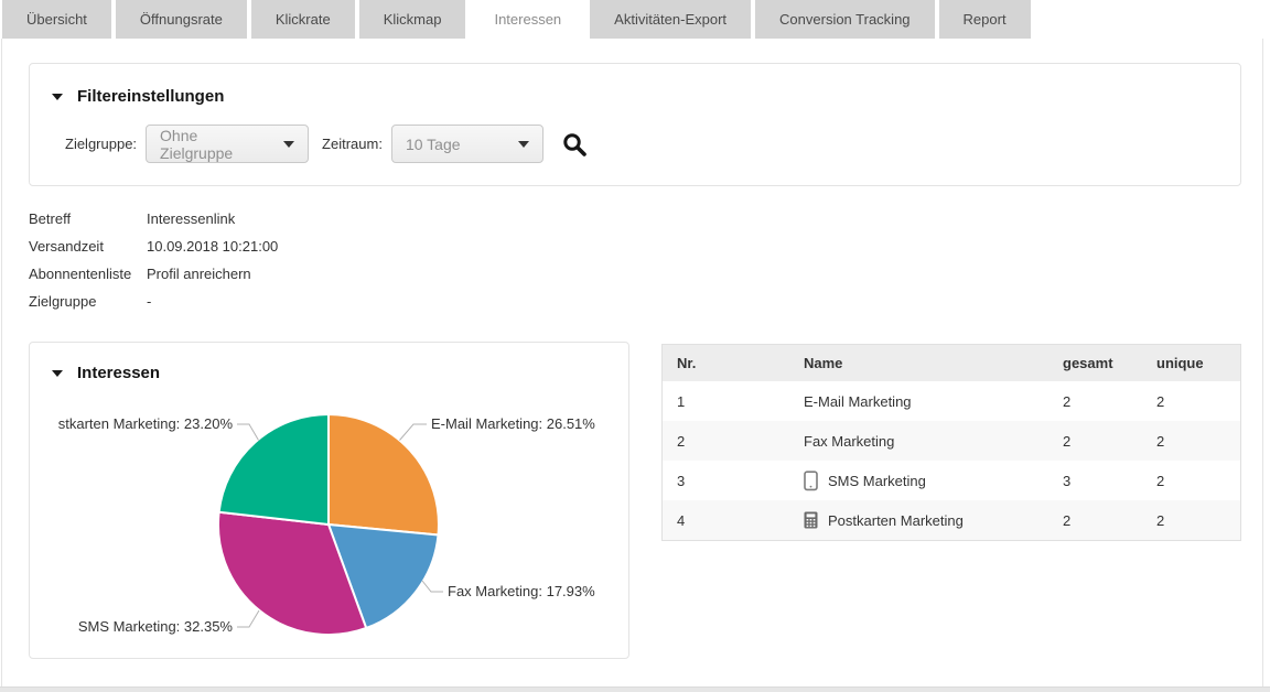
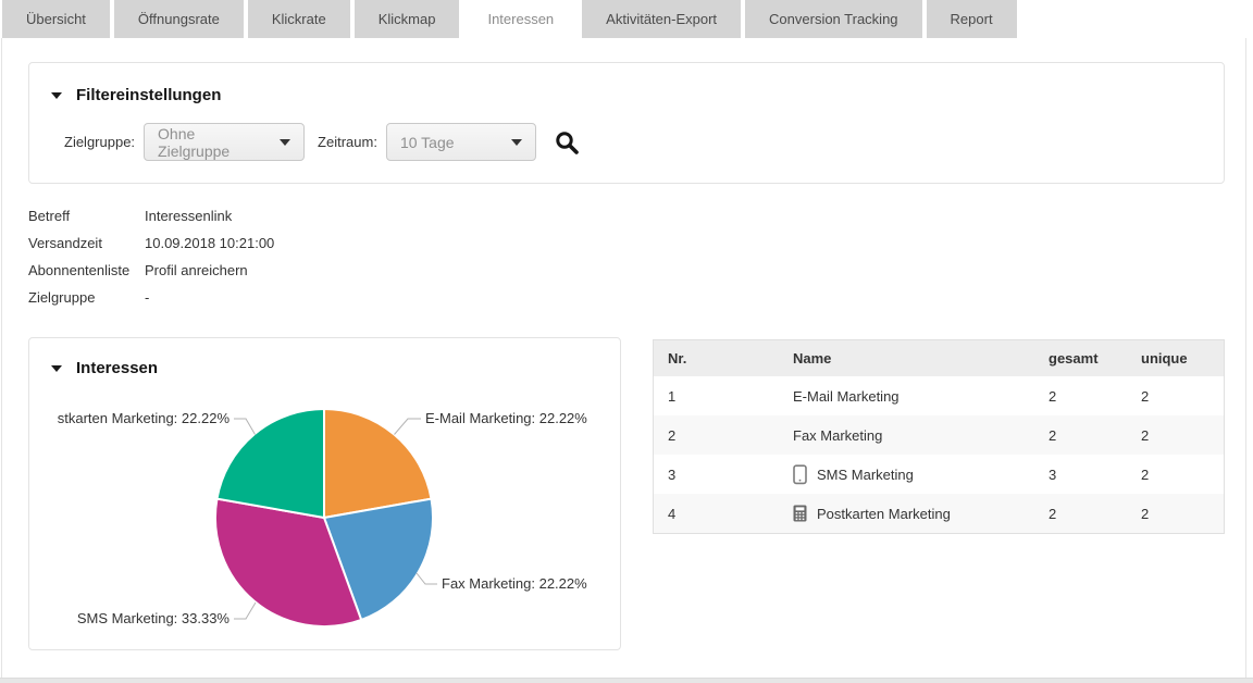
E-Mail Marketing: 26.51% -> 22.22%
Fax Marketing: 17.93% -> 22.22%
SMS Marketing: 32.35% -> 33.33%
Postkarten Marketing: 23.20% -> 22.22%
